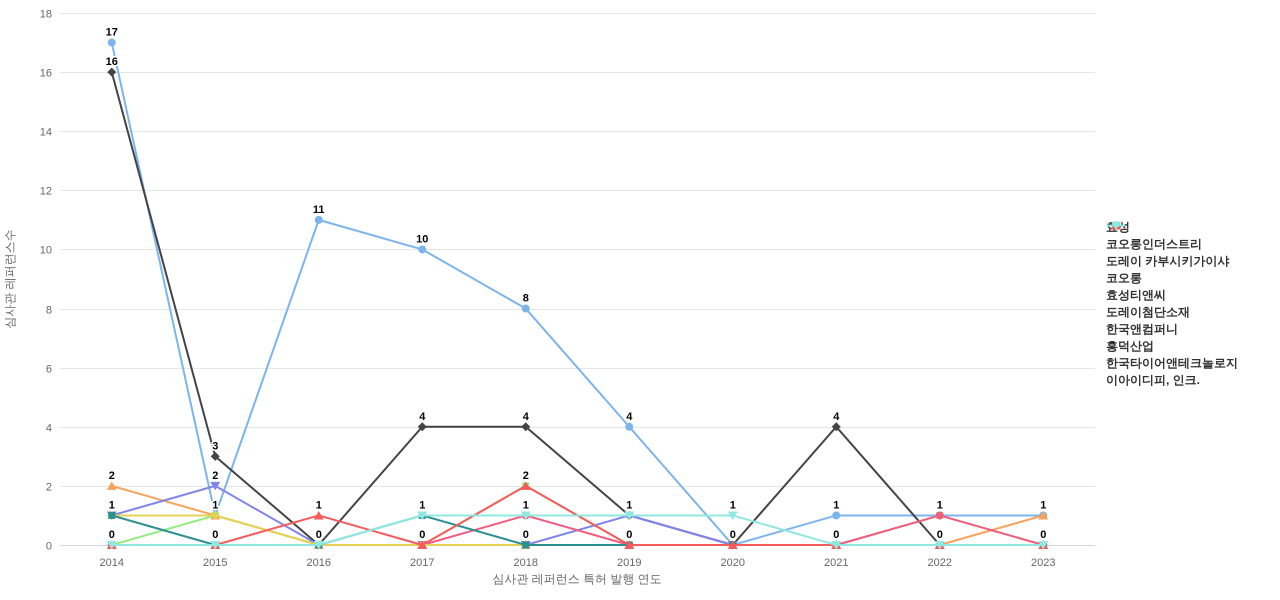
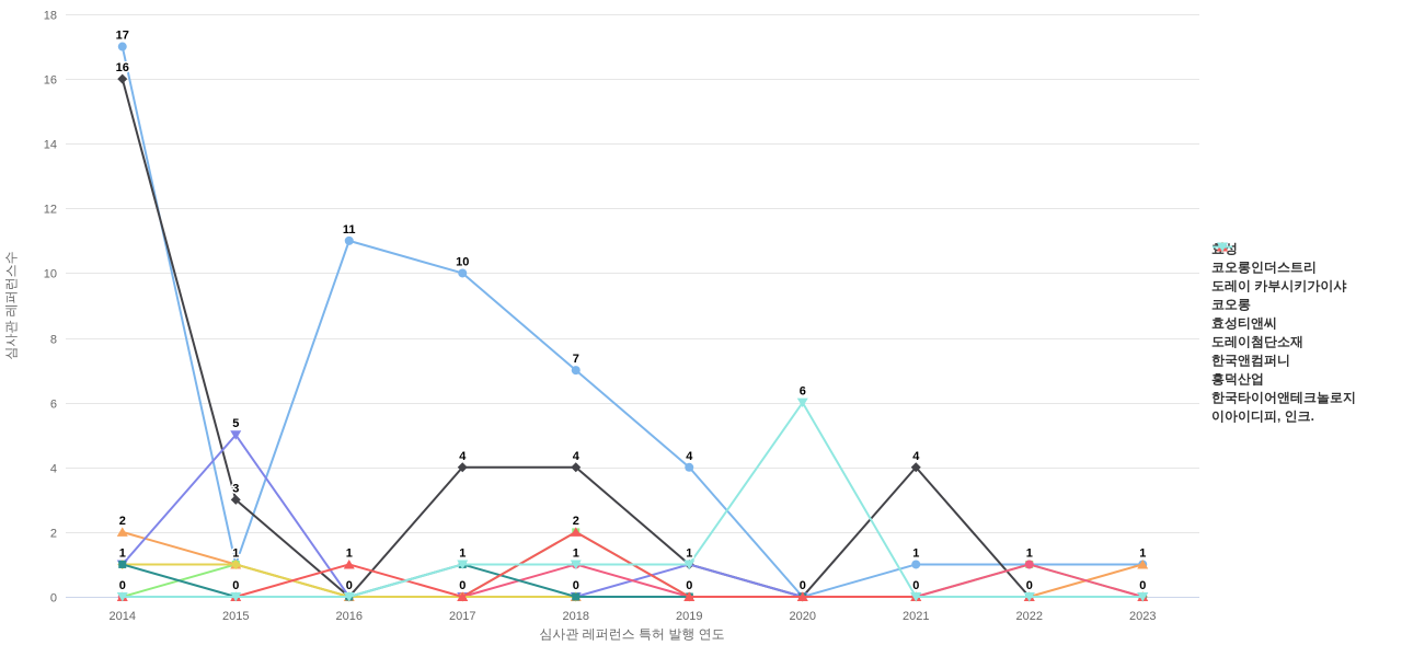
효성티앤씨/2015: 2 -> 5
효성/2018: 8 -> 7
이아이디피, 인크./2020: 1 -> 6
